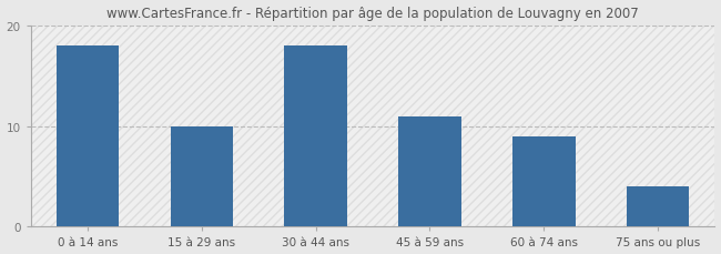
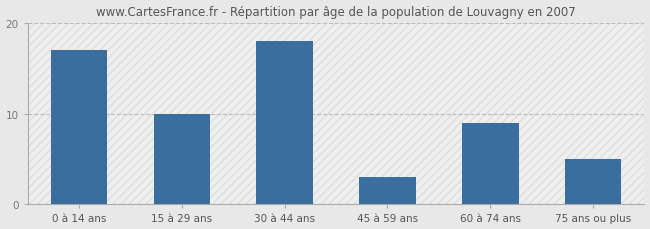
0 à 14 ans: 18 -> 17
45 à 59 ans: 11 -> 3
75 ans ou plus: 4 -> 5
